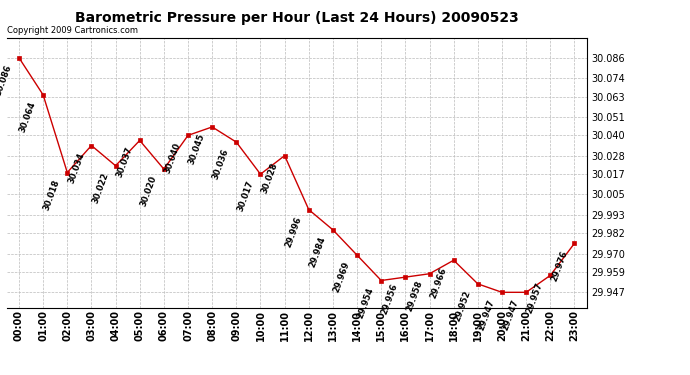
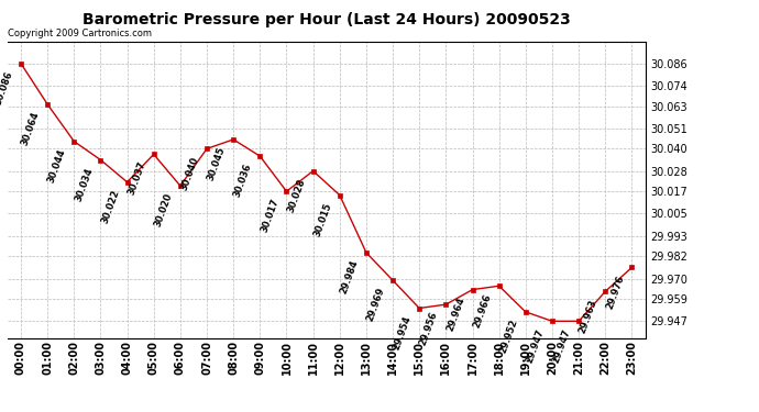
02:00: 30.018 -> 30.044
12:00: 29.996 -> 30.015
17:00: 29.958 -> 29.964
22:00: 29.957 -> 29.963
